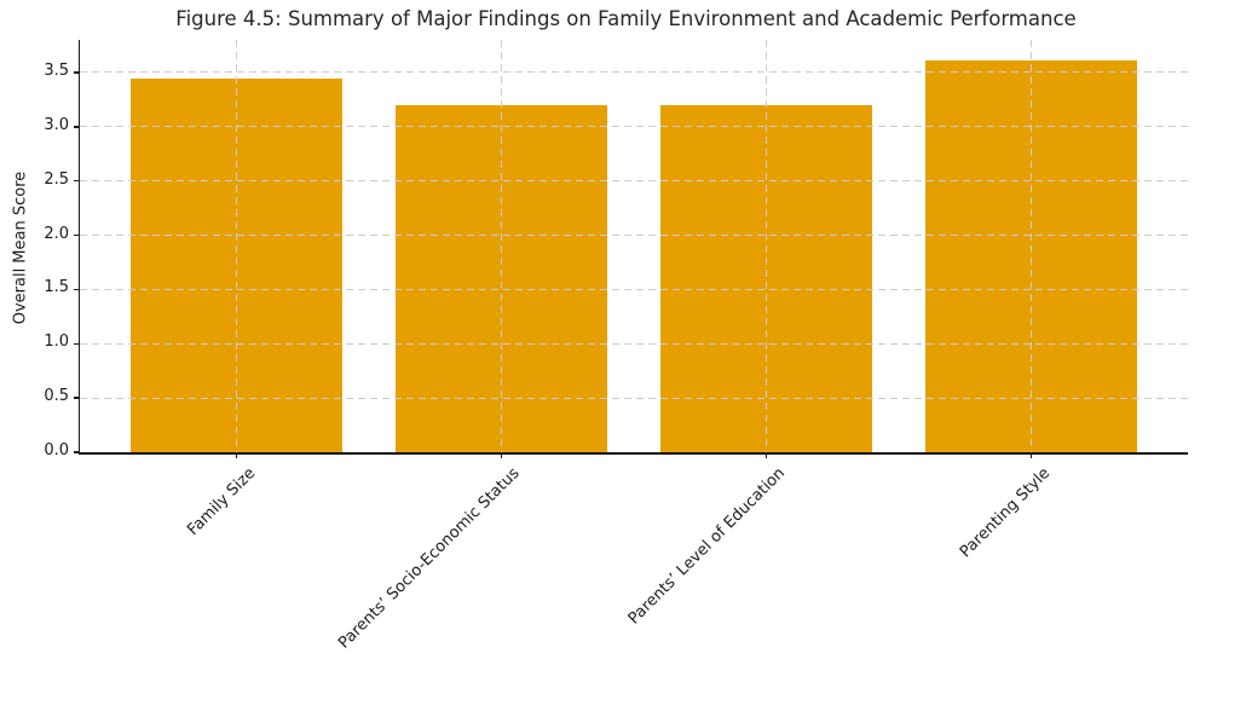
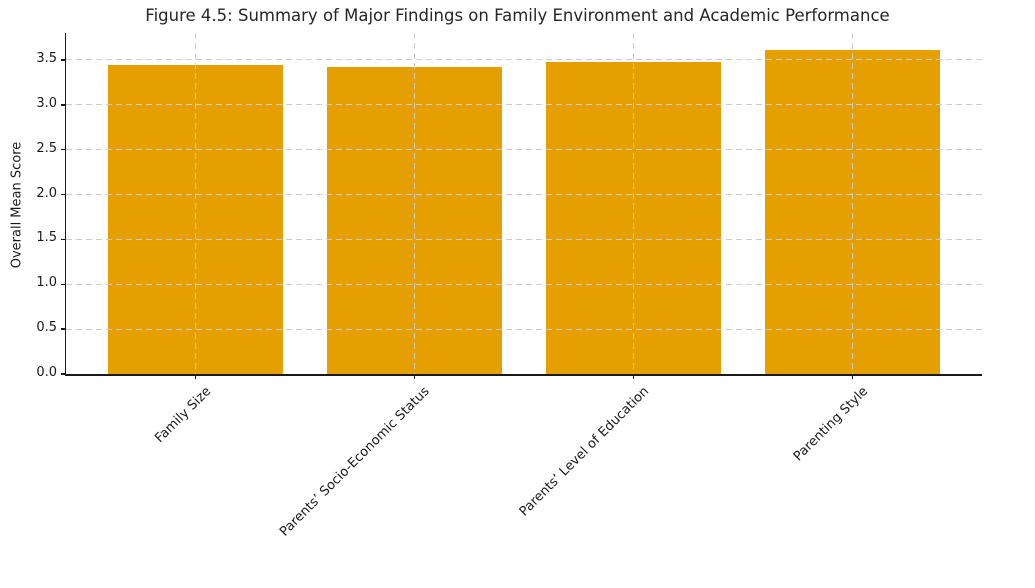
Parents’ Socio-Economic Status: 3.2 -> 3.4
Parents’ Level of Education: 3.2 -> 3.5
